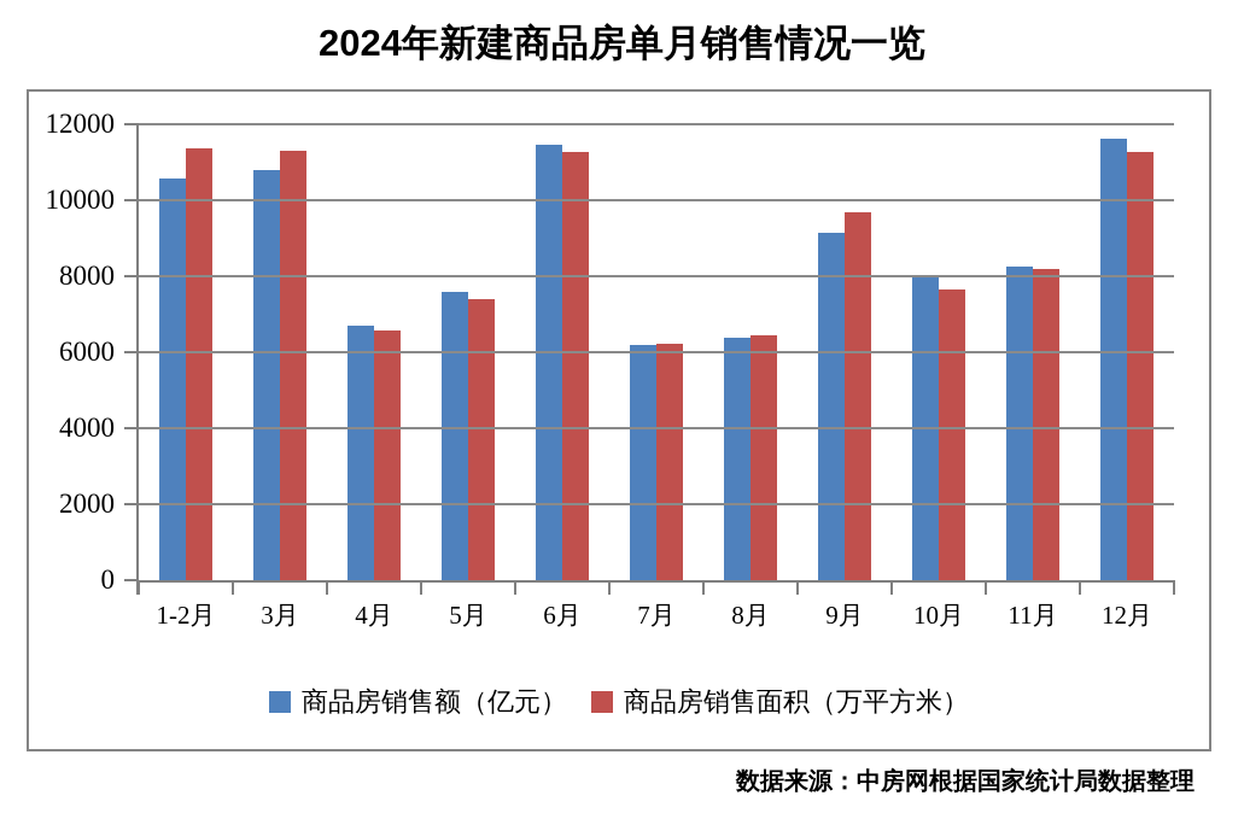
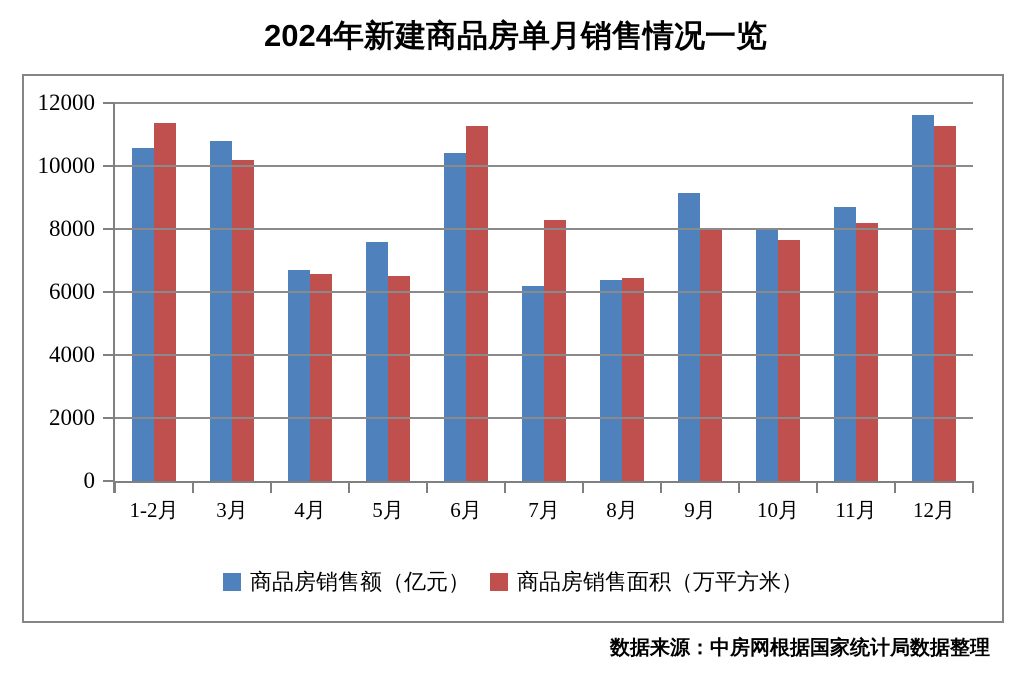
商品房销售面积（万平方米）/3月: 11300 -> 10200
商品房销售面积（万平方米）/5月: 7400 -> 6500
商品房销售额（亿元）/6月: 11500 -> 10400
商品房销售面积（万平方米）/7月: 6200 -> 8300
商品房销售面积（万平方米）/9月: 9700 -> 8000
商品房销售额（亿元）/11月: 8300 -> 8700
